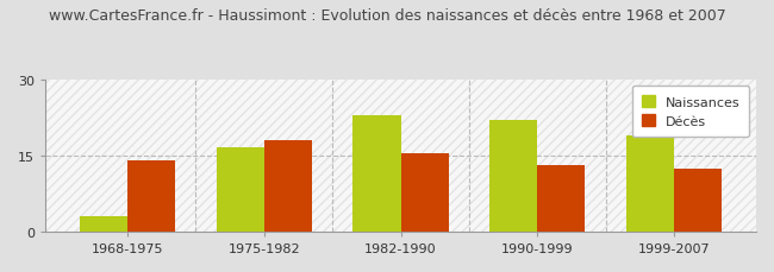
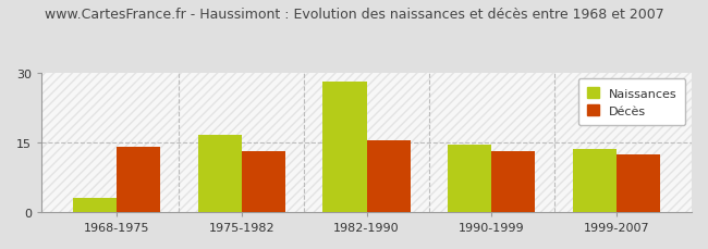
Décès/1975-1982: 18.0 -> 13.0
Naissances/1982-1990: 23.0 -> 28.0
Naissances/1990-1999: 22.0 -> 14.5
Naissances/1999-2007: 19.0 -> 13.5
